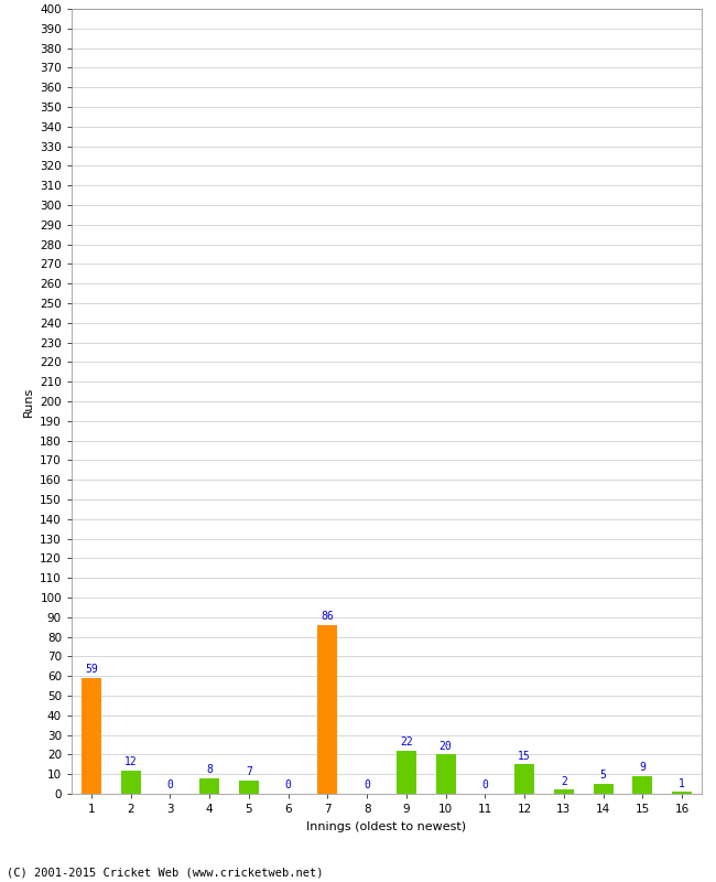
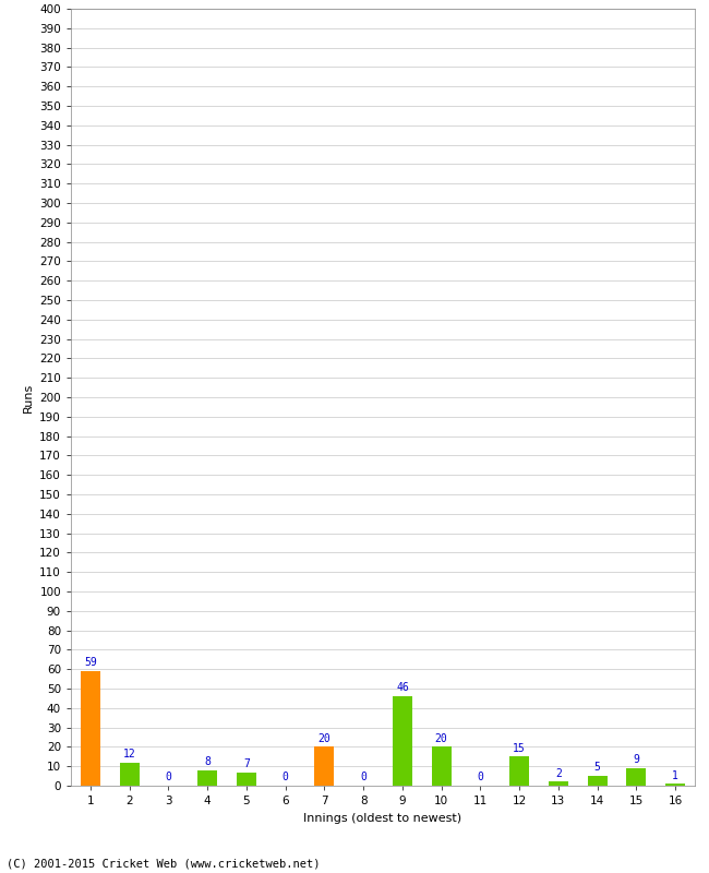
7: 86 -> 20
9: 22 -> 46
